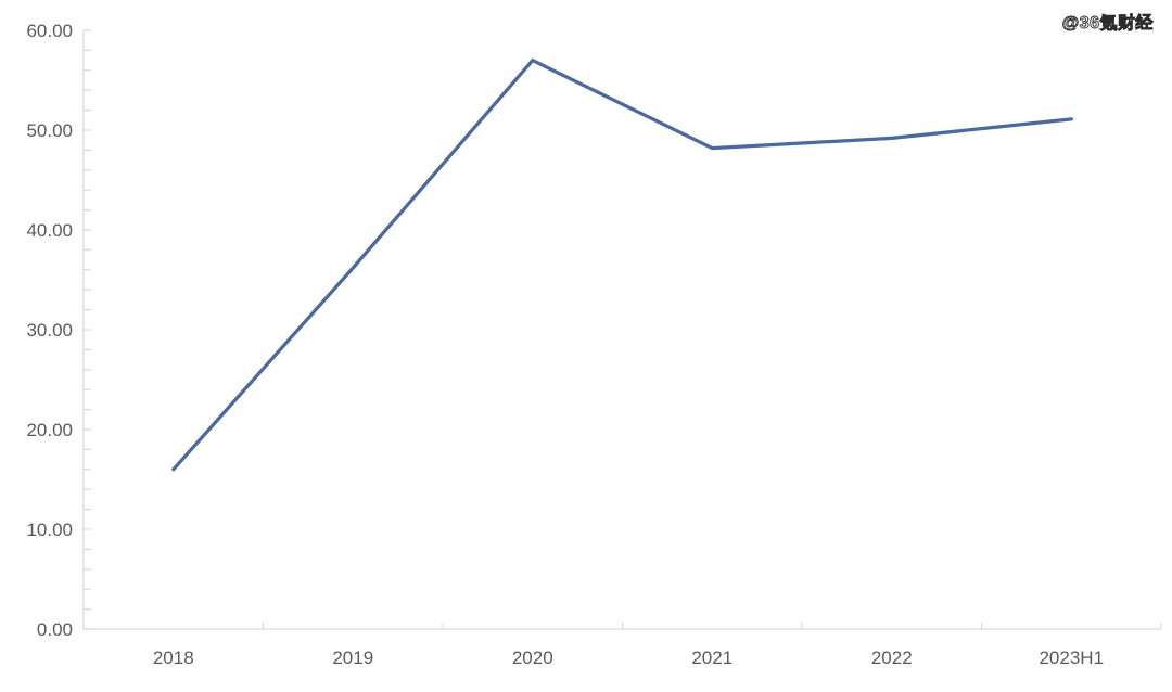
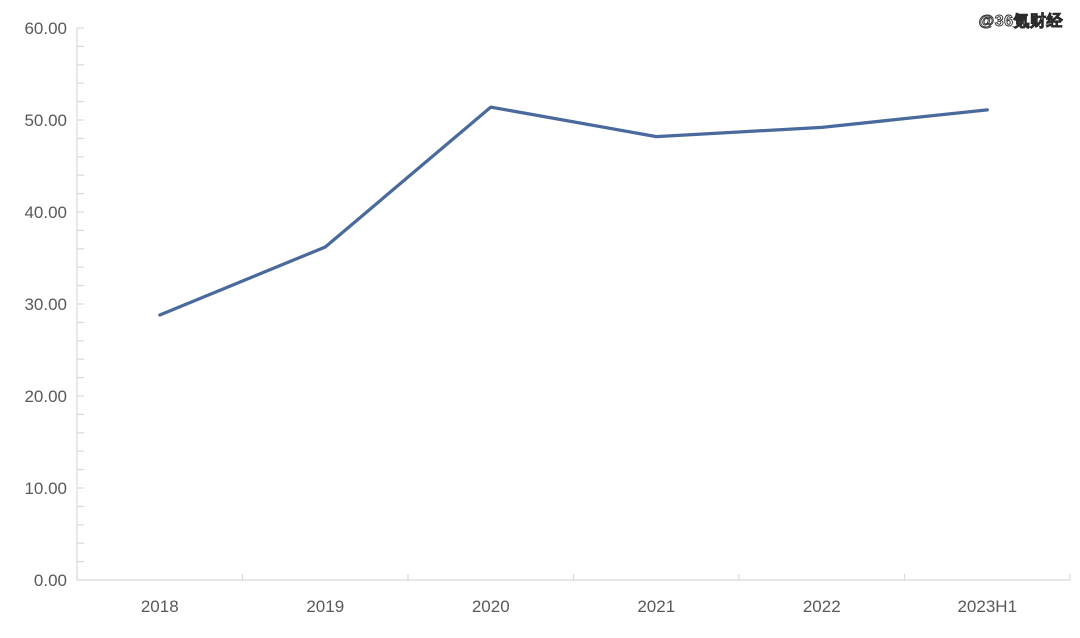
2018: 16 -> 29
2020: 57 -> 51
